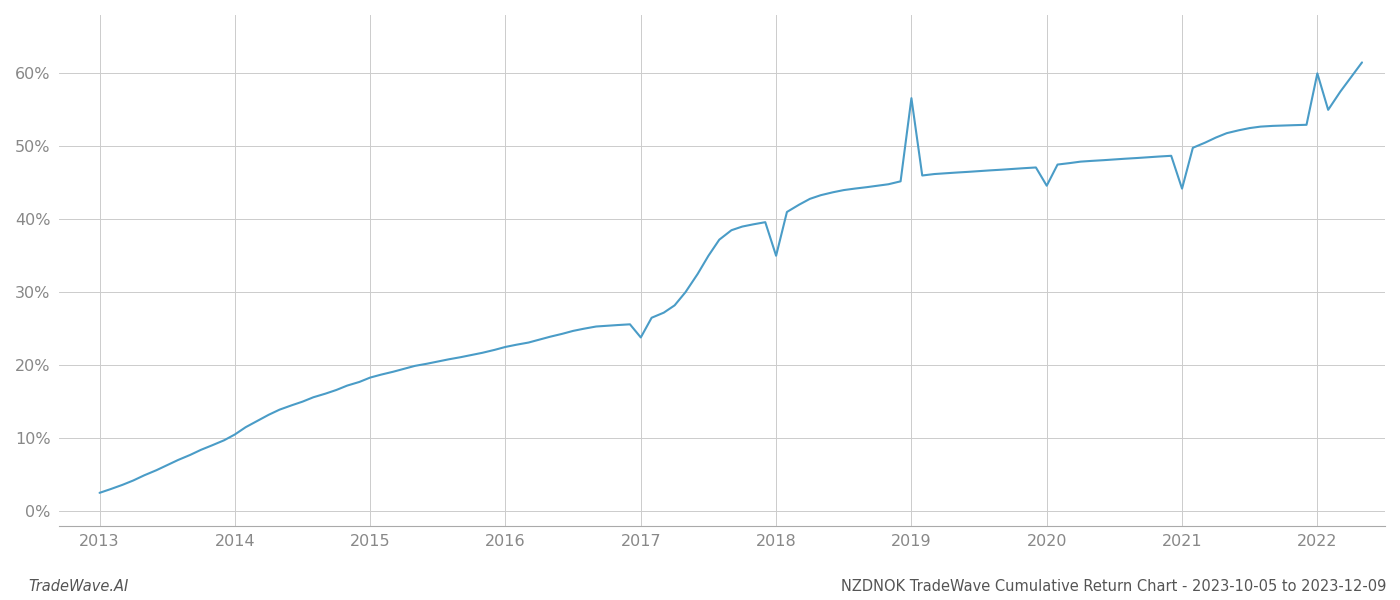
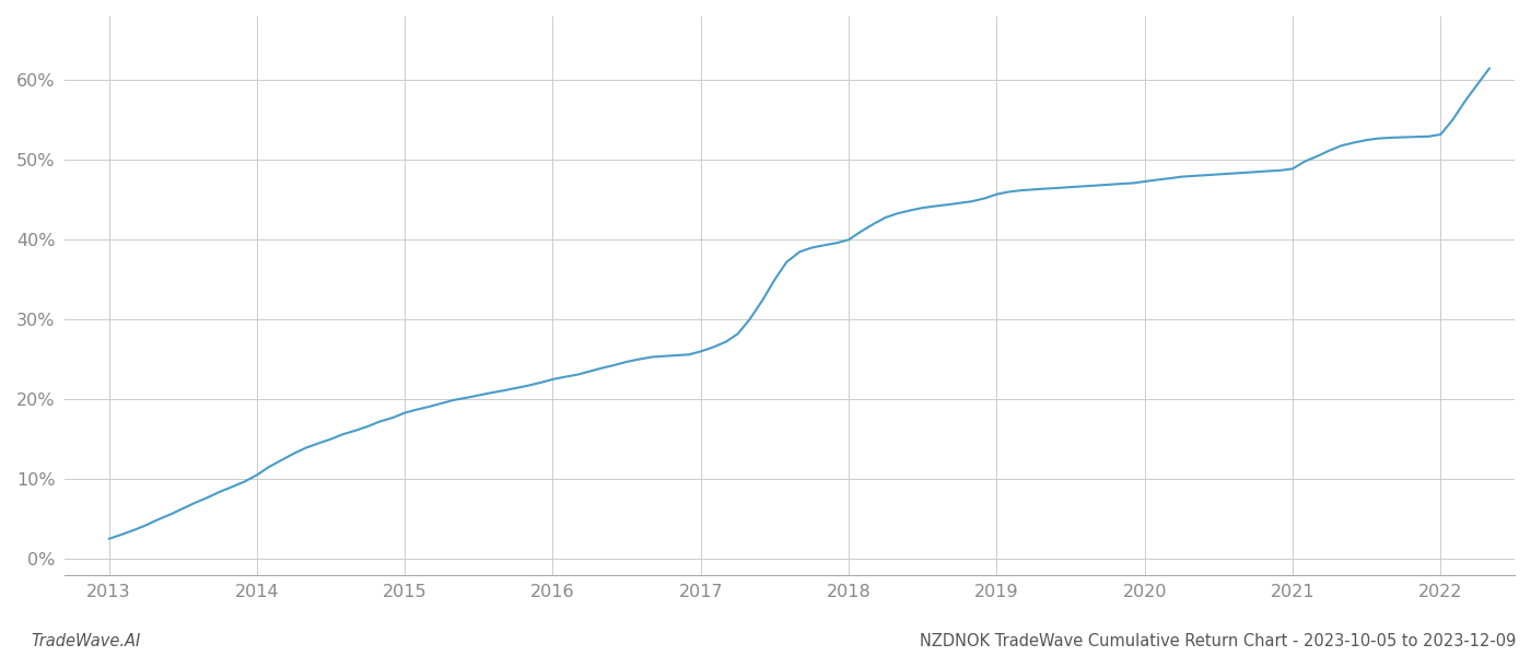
2017: 23.8% -> 26.0%
2018: 35.0% -> 40.0%
2019: 56.6% -> 45.7%
2020: 44.6% -> 47.3%
2021: 44.2% -> 48.9%
2022: 60.0% -> 53.2%
